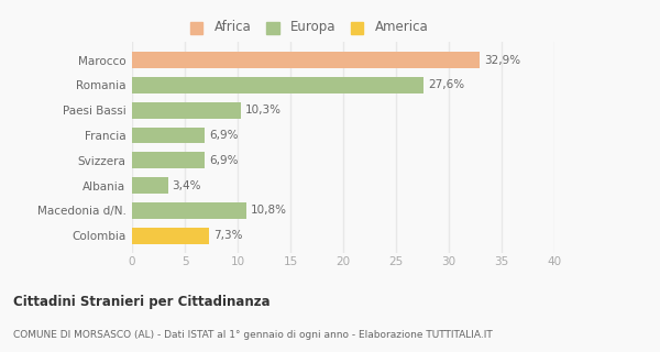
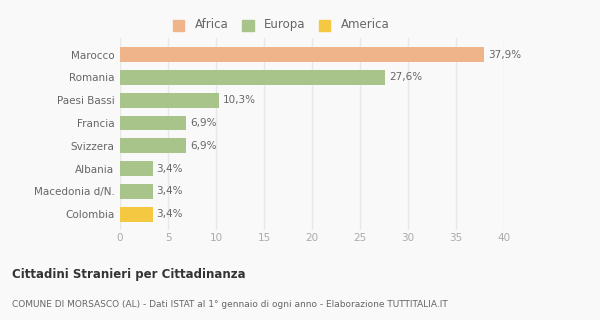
Marocco: 32,9% -> 37,9%
Macedonia d/N.: 10,8% -> 3,4%
Colombia: 7,3% -> 3,4%
